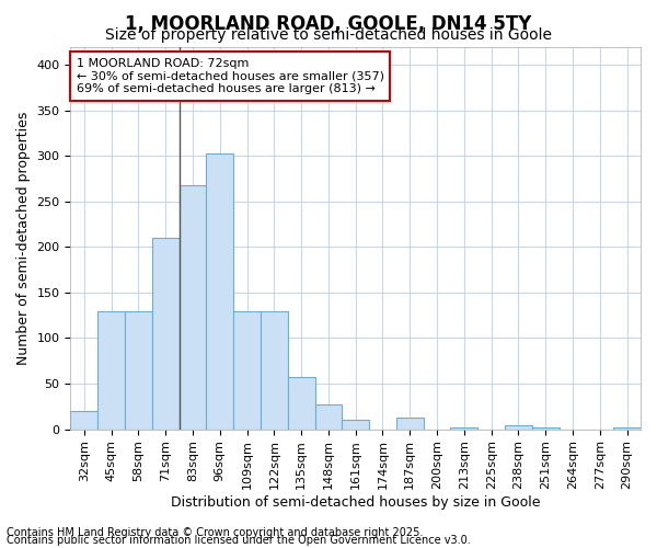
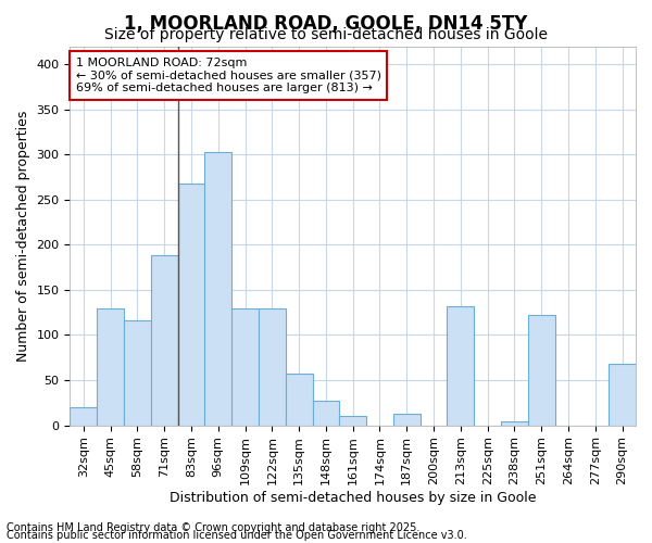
58sqm: 130 -> 116
71sqm: 210 -> 188
213sqm: 2 -> 132
251sqm: 2 -> 122
290sqm: 2 -> 68
